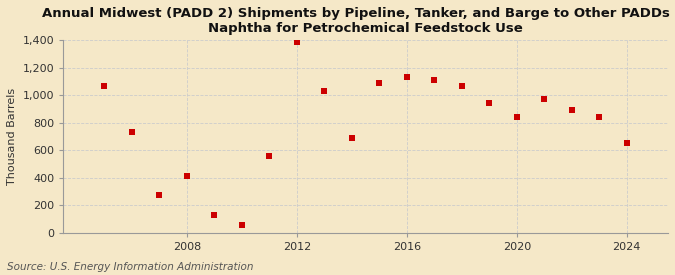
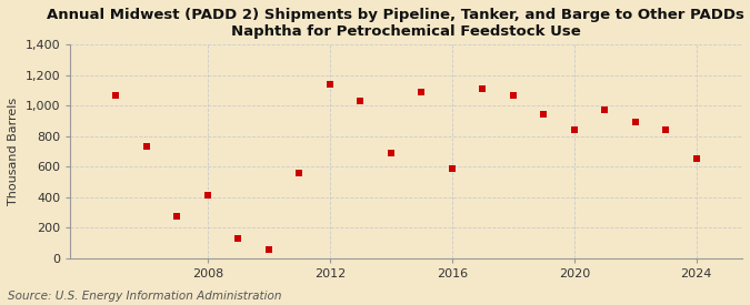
2012: 1,390 -> 1,140
2016: 1,130 -> 590
